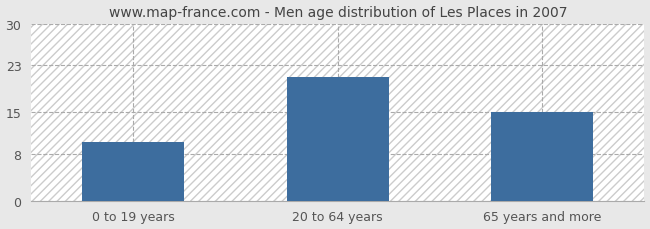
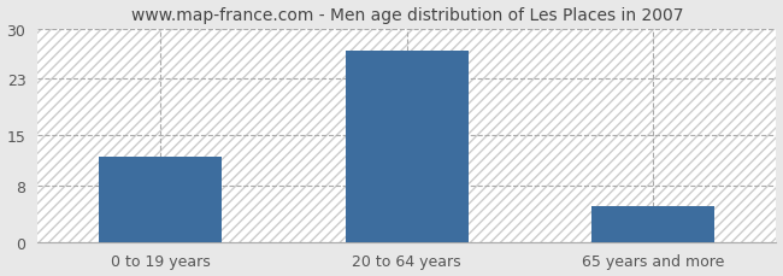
0 to 19 years: 10 -> 12
20 to 64 years: 21 -> 27
65 years and more: 15 -> 5
